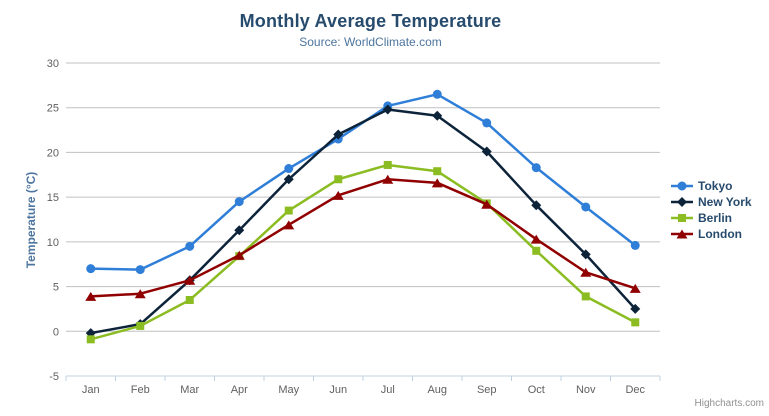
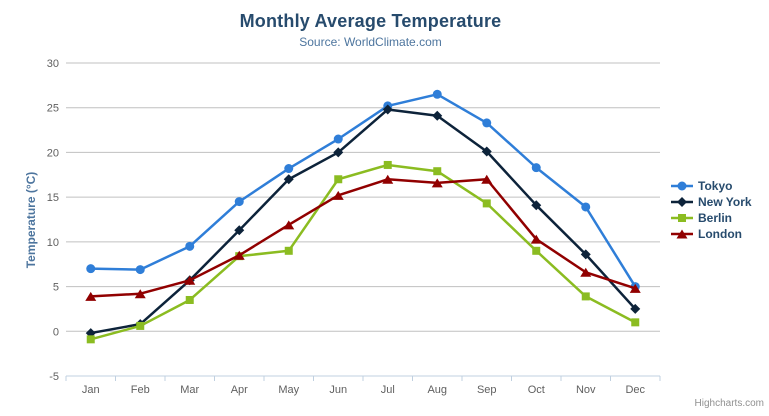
Berlin/May: 14 -> 9
New York/Jun: 22 -> 20
London/Sep: 14 -> 17
Tokyo/Dec: 10 -> 5
